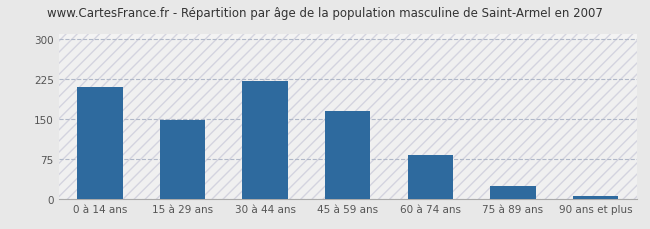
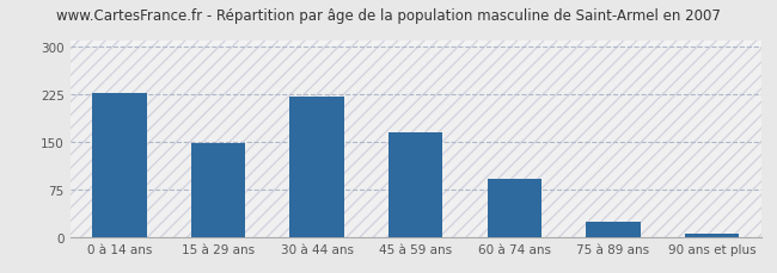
0 à 14 ans: 210 -> 226
60 à 74 ans: 82 -> 92
